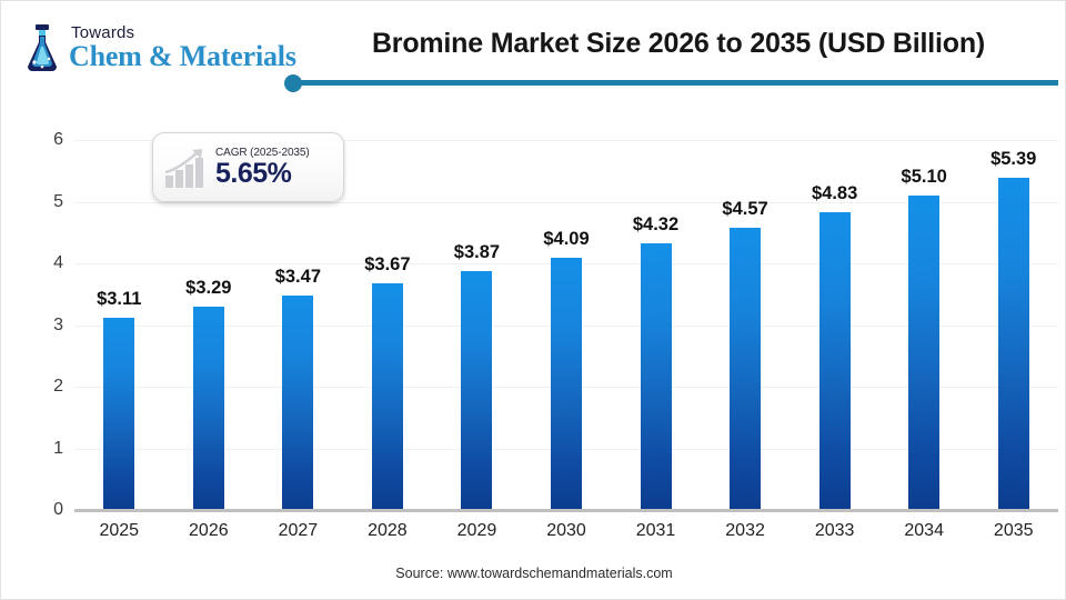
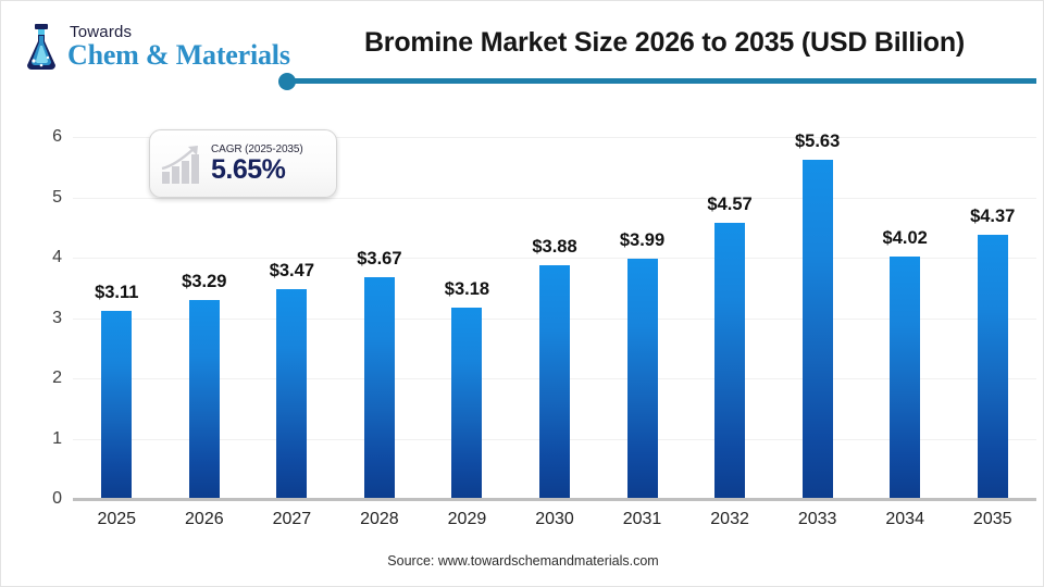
2029: $3.87 -> $3.18
2030: $4.09 -> $3.88
2031: $4.32 -> $3.99
2033: $4.83 -> $5.63
2034: $5.10 -> $4.02
2035: $5.39 -> $4.37
